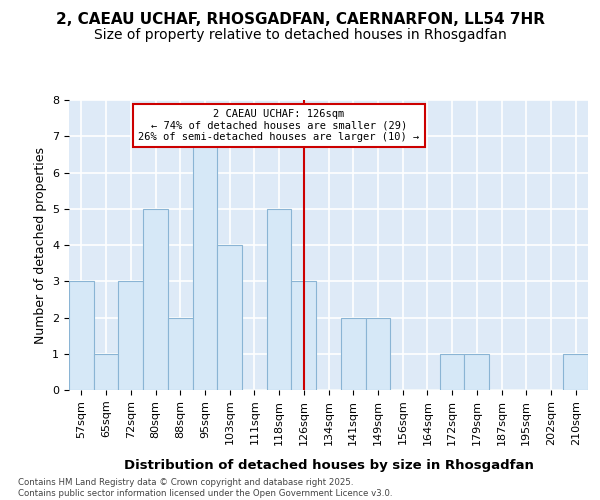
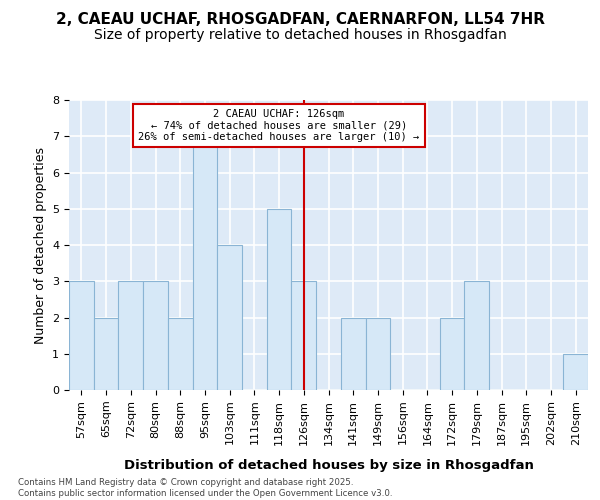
65sqm: 1 -> 2
80sqm: 5 -> 3
172sqm: 1 -> 2
179sqm: 1 -> 3
